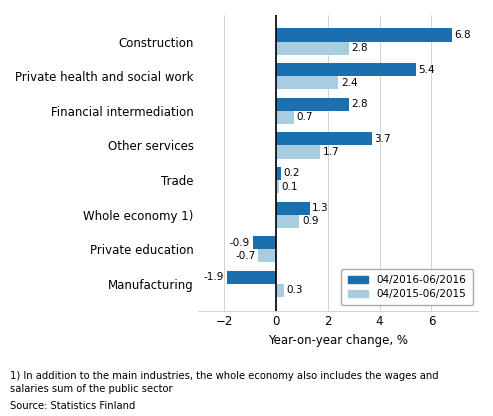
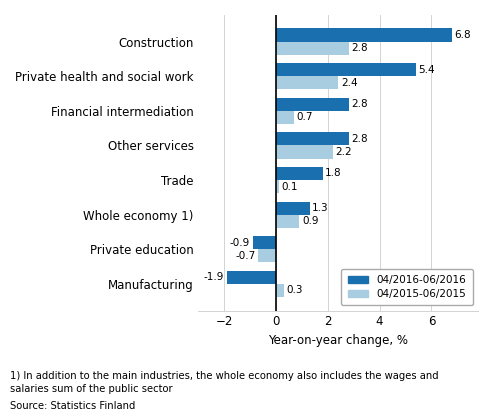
04/2016-06/2016/Other services: 3.7 -> 2.8
04/2015-06/2015/Other services: 1.7 -> 2.2
04/2016-06/2016/Trade: 0.2 -> 1.8
